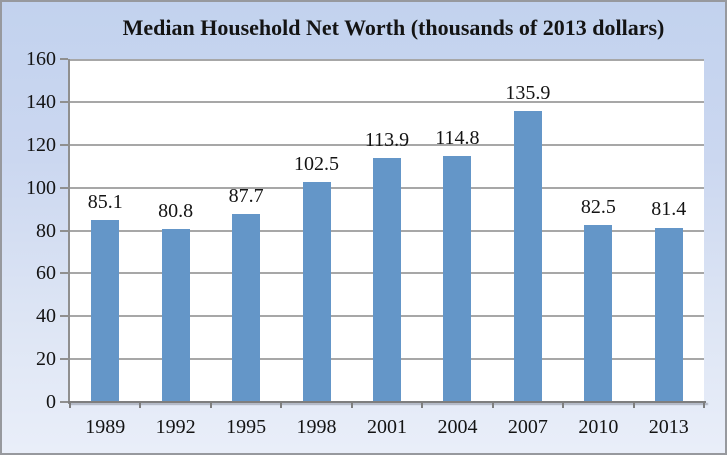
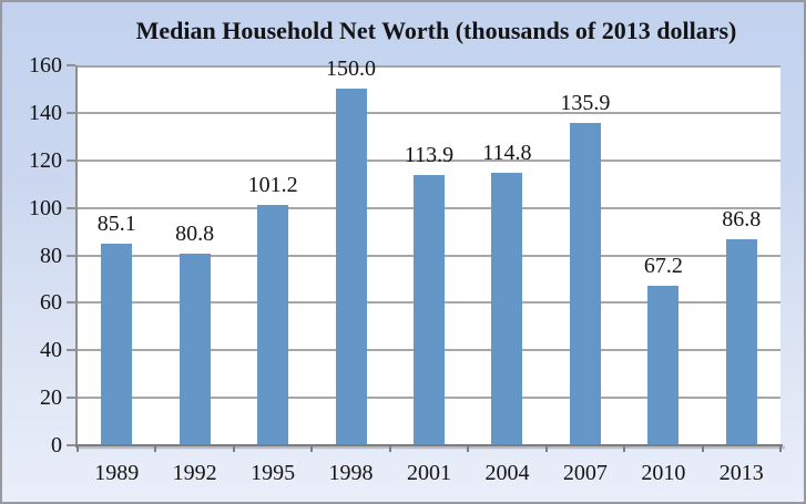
1995: 87.7 -> 101.2
1998: 102.5 -> 150.0
2010: 82.5 -> 67.2
2013: 81.4 -> 86.8
